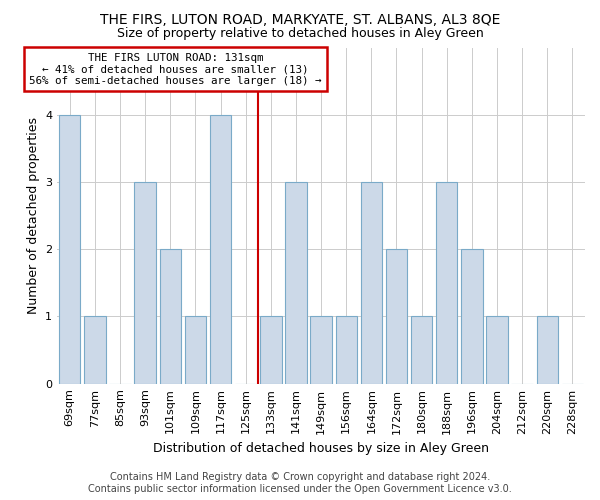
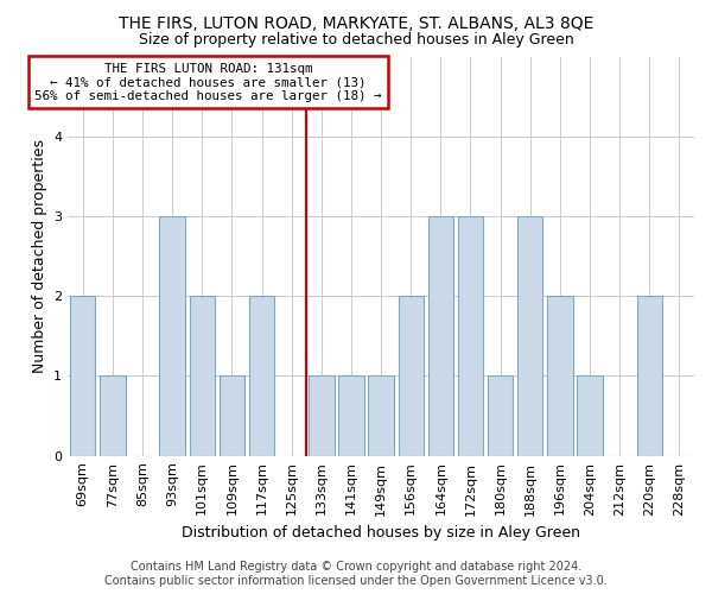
69sqm: 4 -> 2
117sqm: 4 -> 2
141sqm: 3 -> 1
156sqm: 1 -> 2
172sqm: 2 -> 3
220sqm: 1 -> 2
